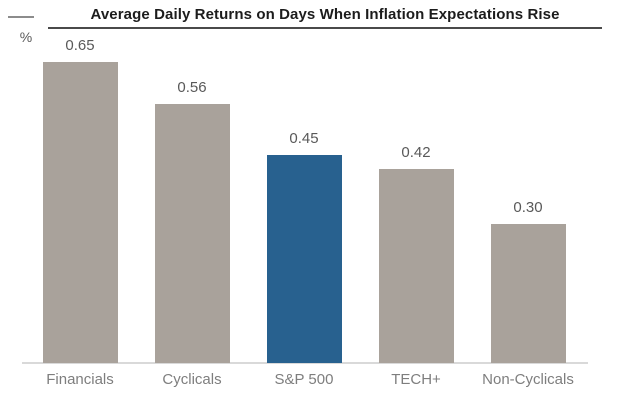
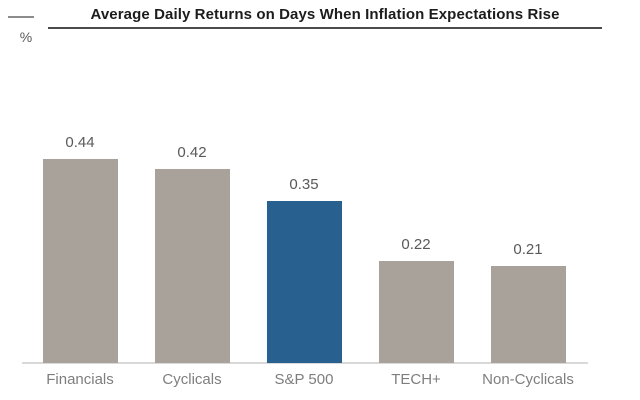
Financials: 0.65 -> 0.44
Cyclicals: 0.56 -> 0.42
S&P 500: 0.45 -> 0.35
TECH+: 0.42 -> 0.22
Non-Cyclicals: 0.30 -> 0.21
